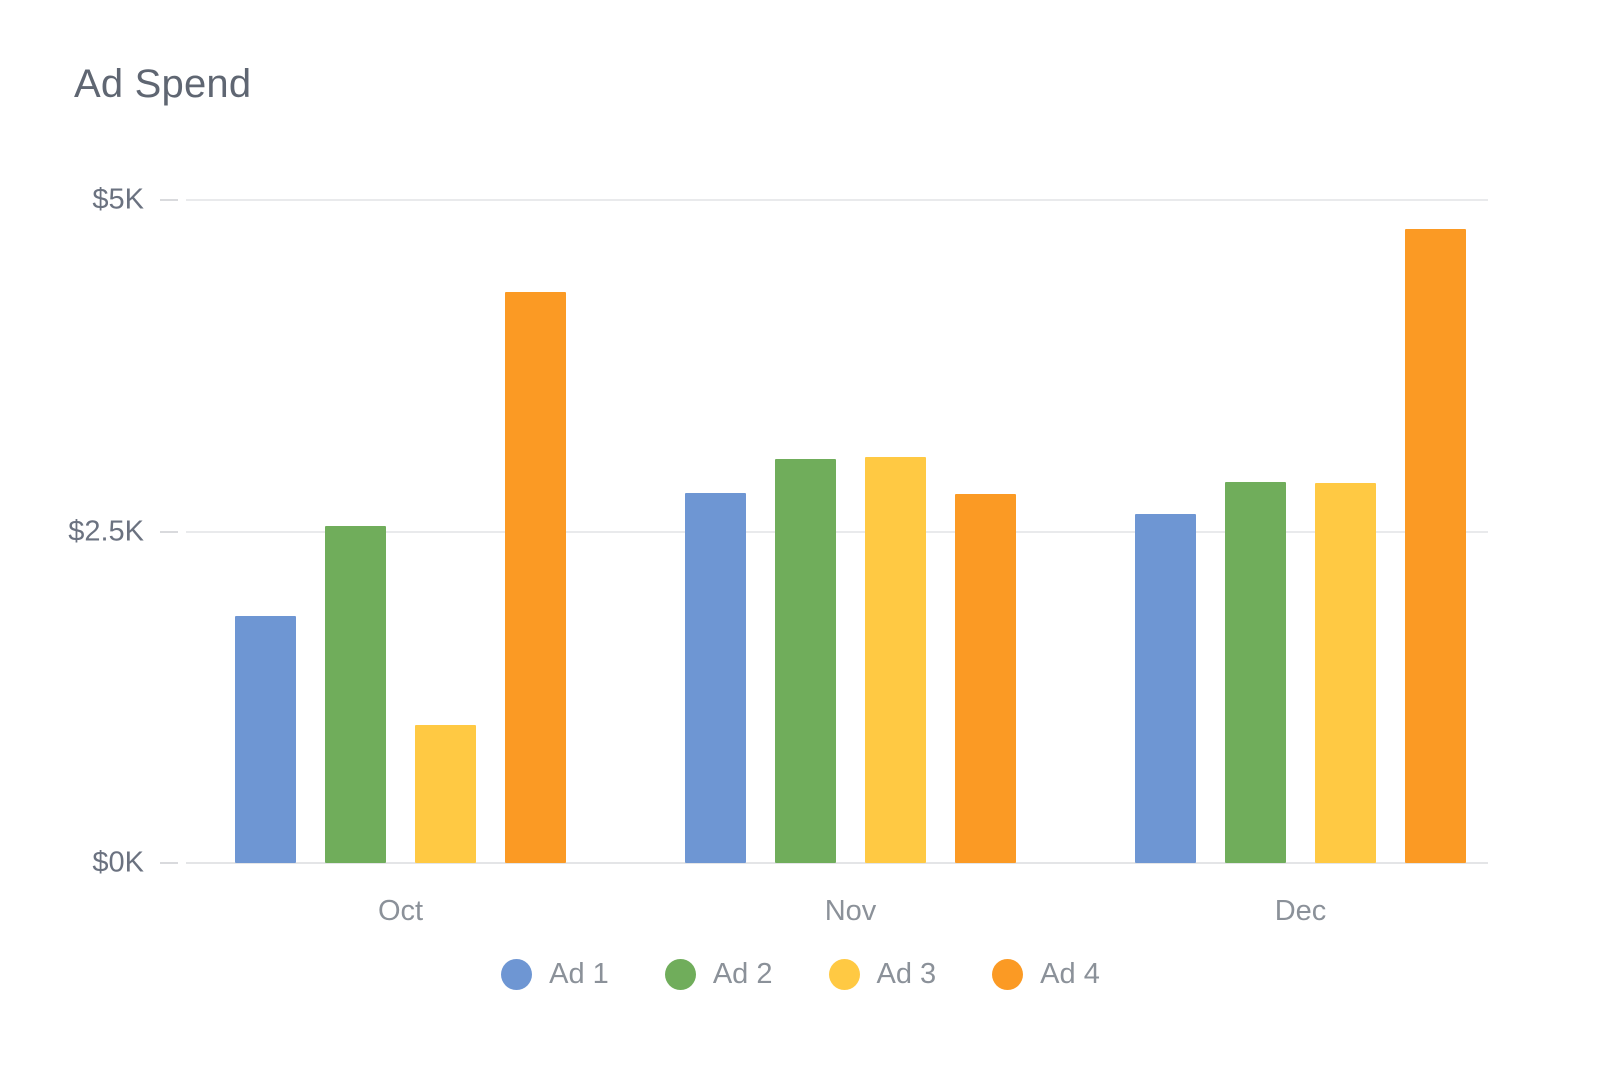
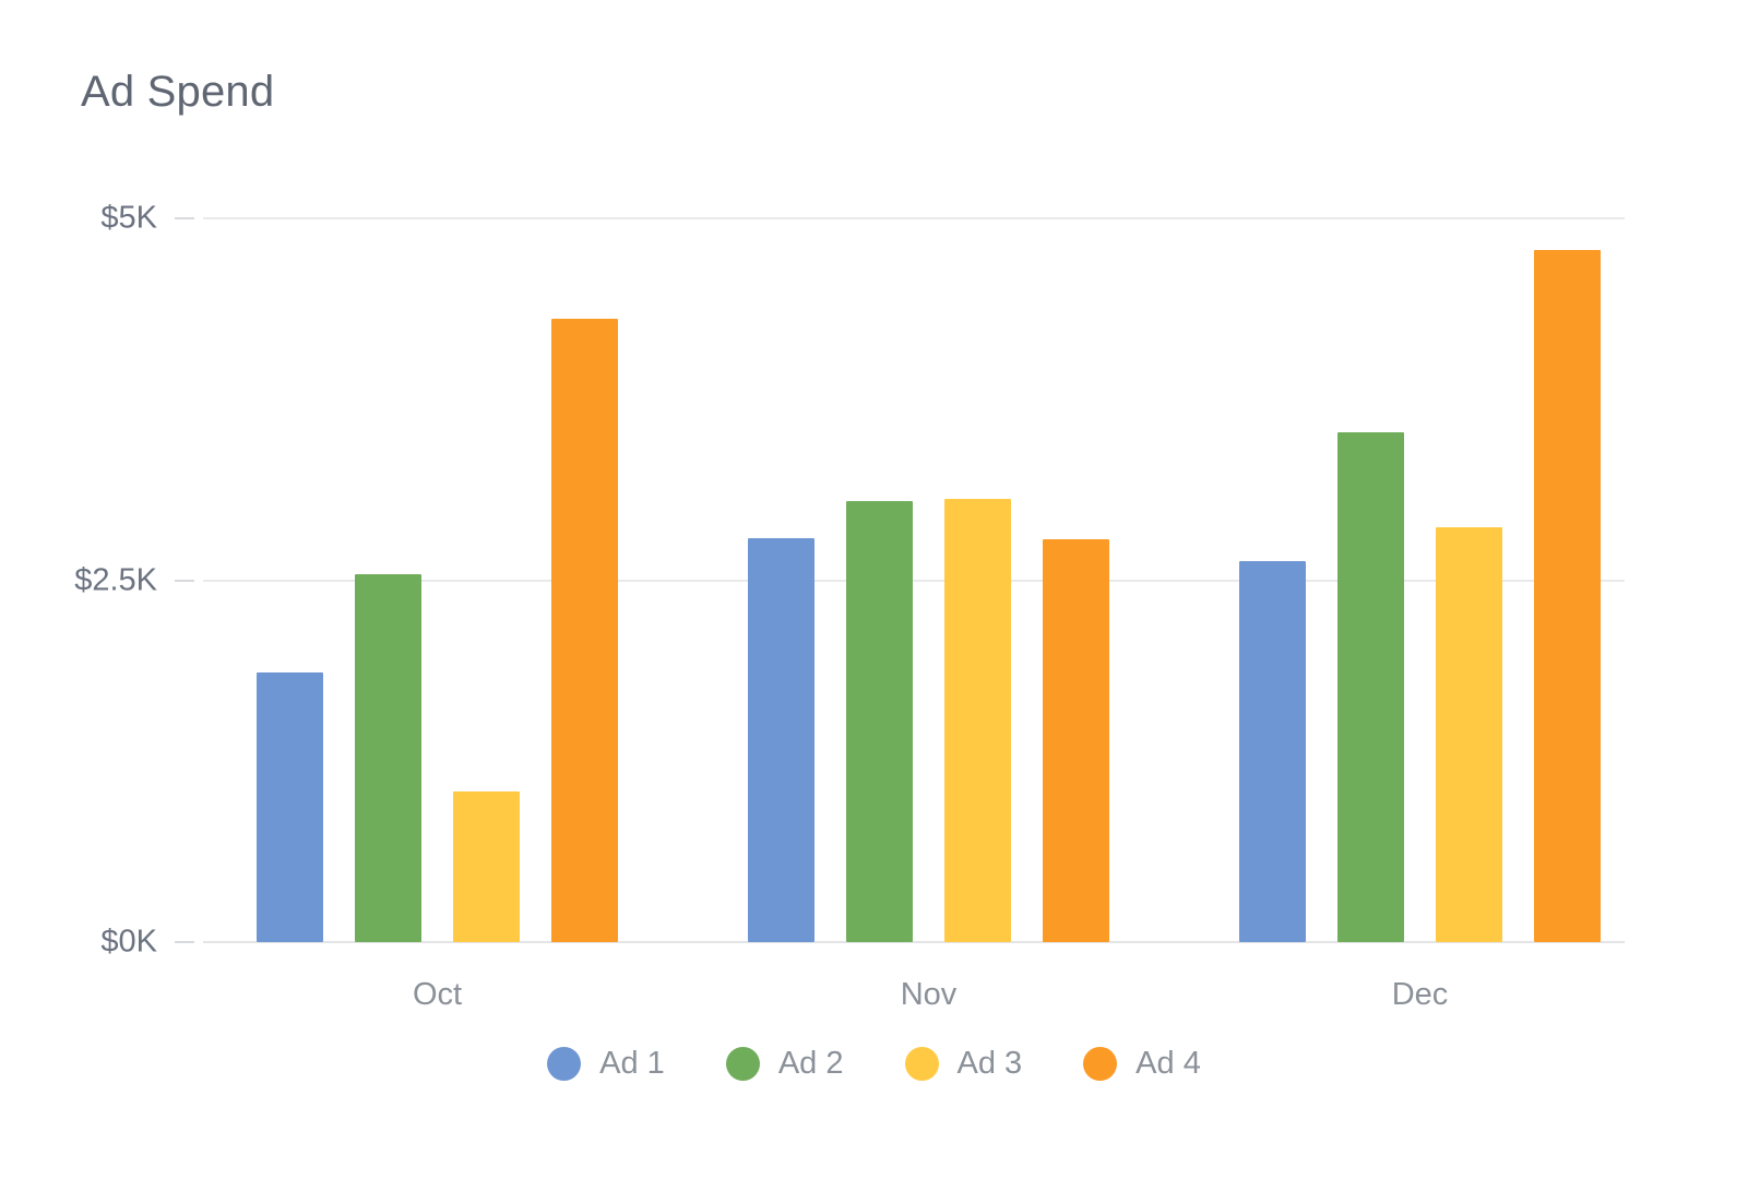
Ad 2/Dec: $2.87K -> $3.52K
